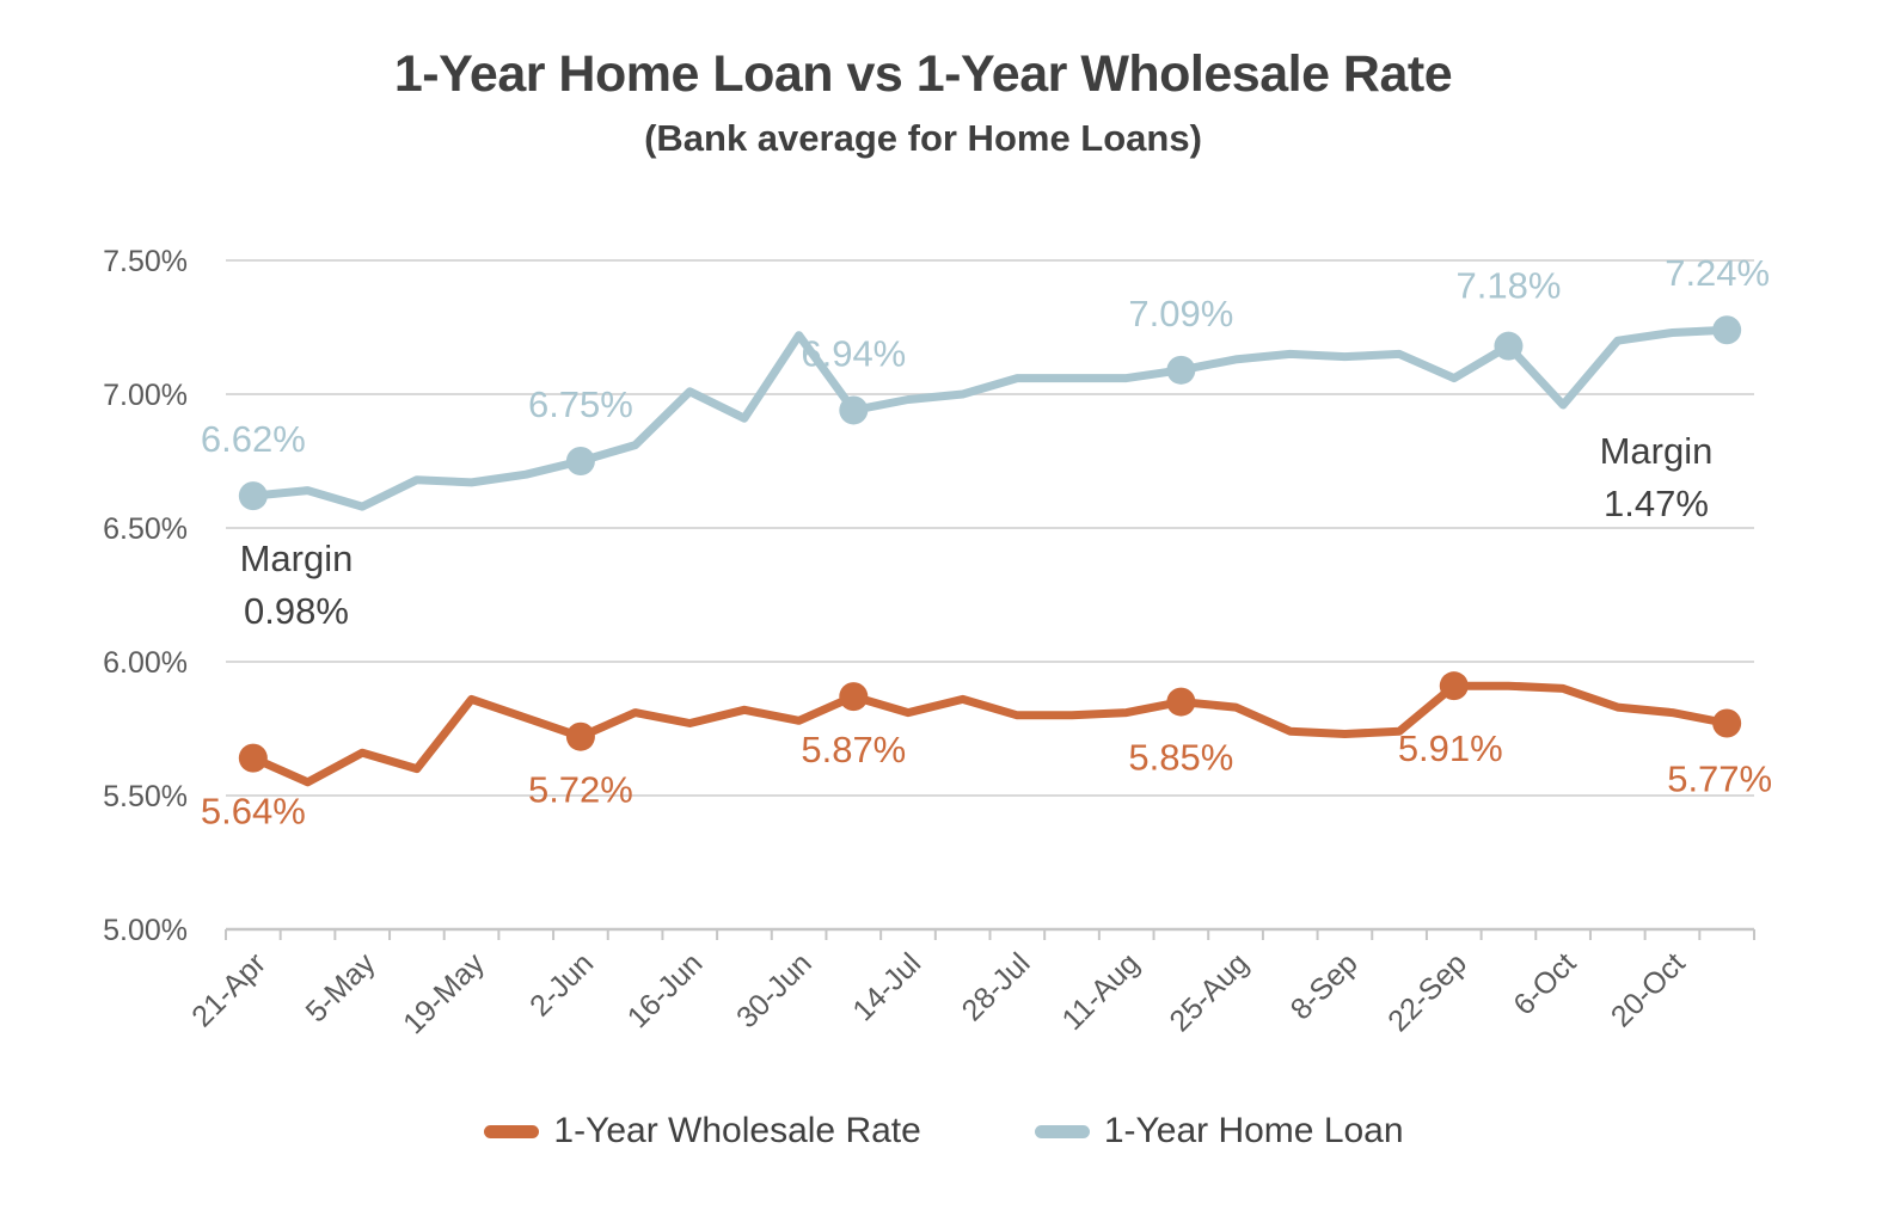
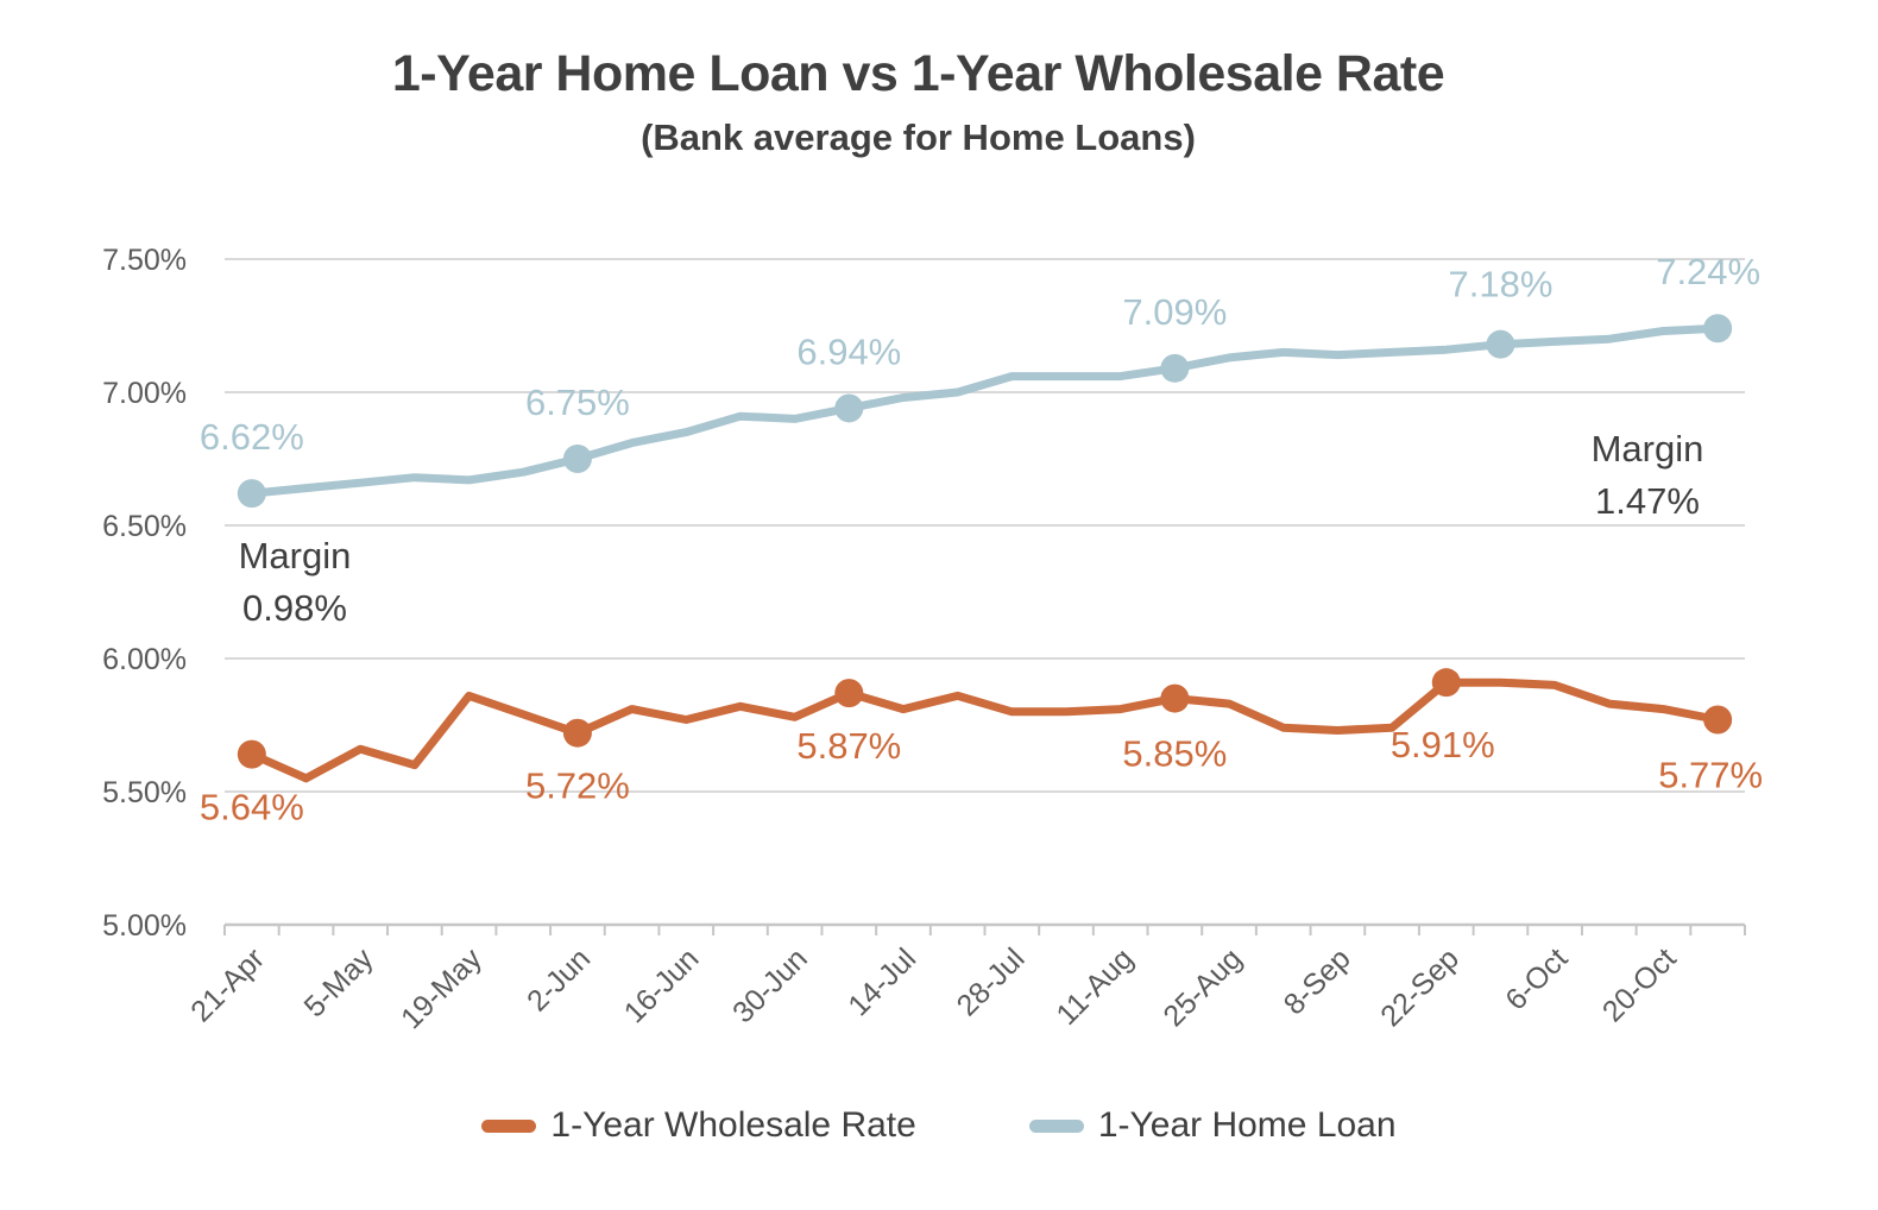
1-Year Home Loan/5-May: 6.58% -> 6.66%
1-Year Home Loan/16-Jun: 7.01% -> 6.85%
1-Year Home Loan/30-Jun: 7.22% -> 6.90%
1-Year Home Loan/22-Sep: 7.06% -> 7.16%
1-Year Home Loan/6-Oct: 6.96% -> 7.19%
